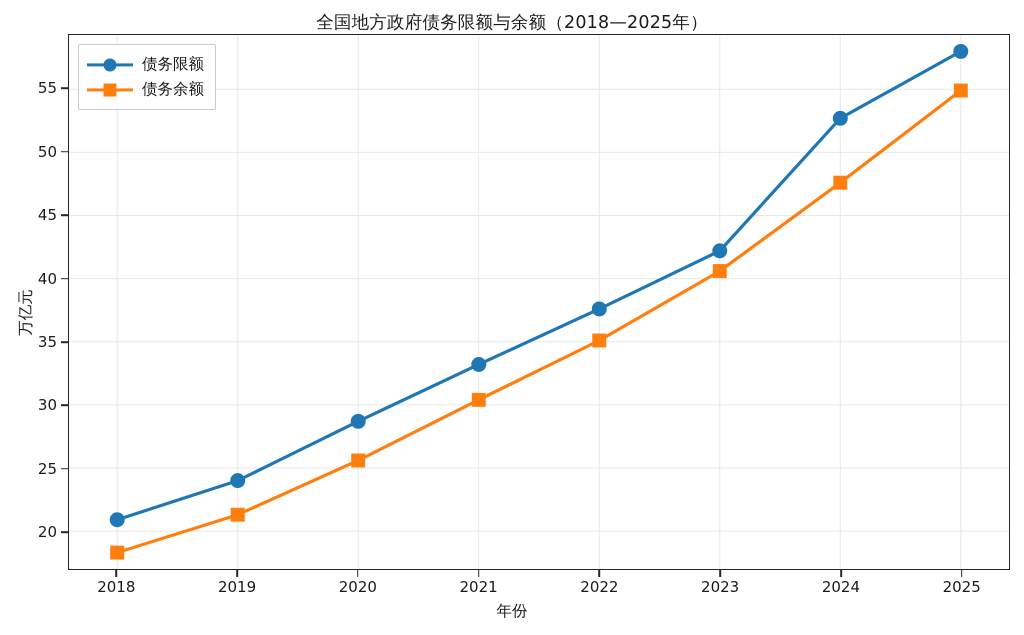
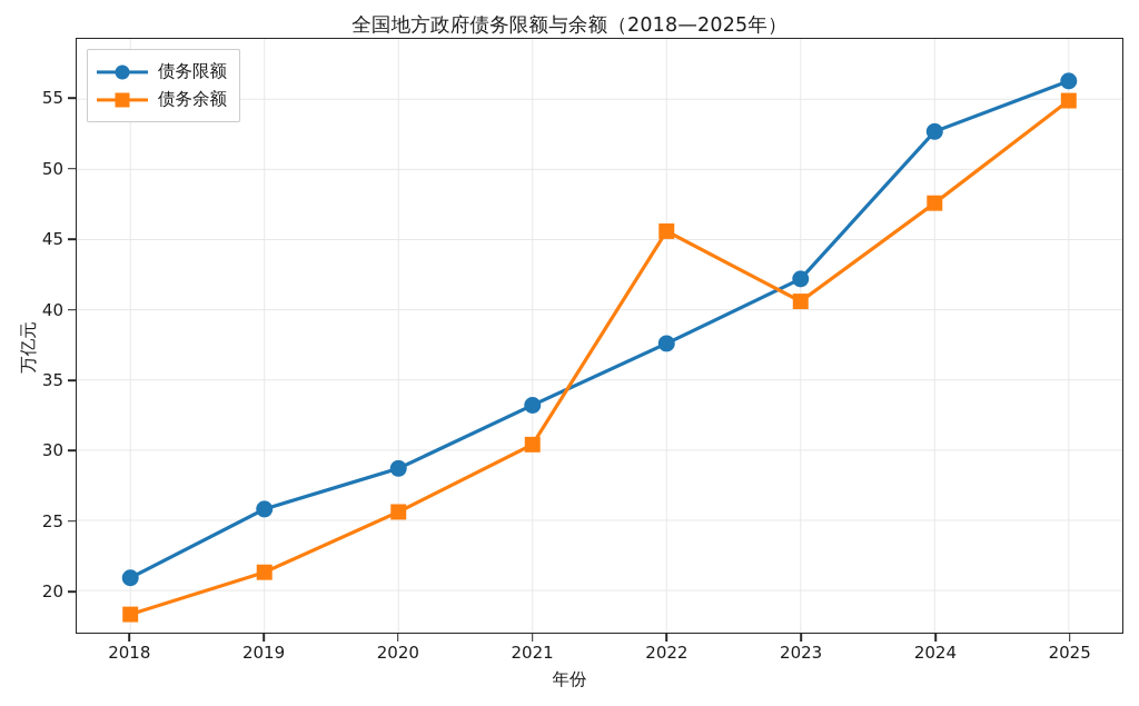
债务限额/2019: 24.0 -> 25.8
债务余额/2022: 35.1 -> 45.6
债务限额/2025: 58.0 -> 56.3
